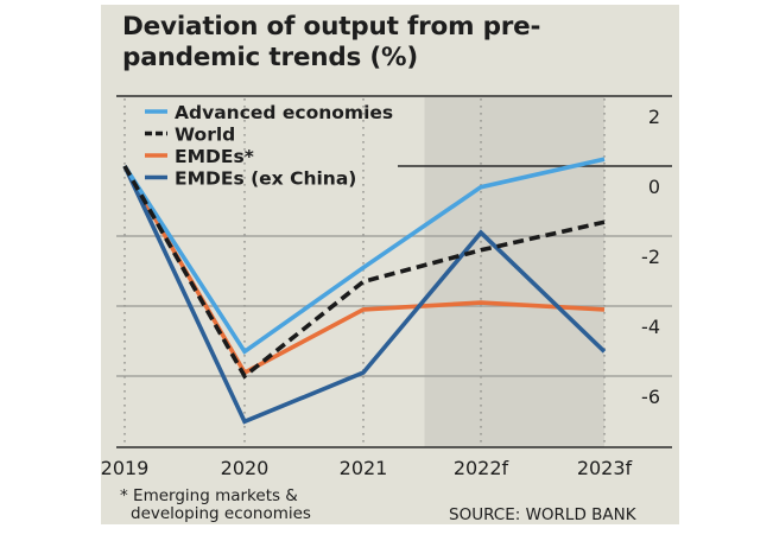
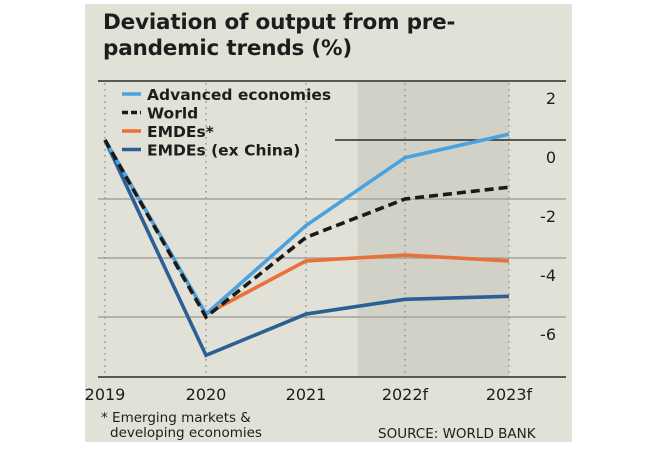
Advanced economies/2020: -5.3 -> -5.9
World/2022f: -2.4 -> -2.0
EMDEs (ex China)/2022f: -1.9 -> -5.4
